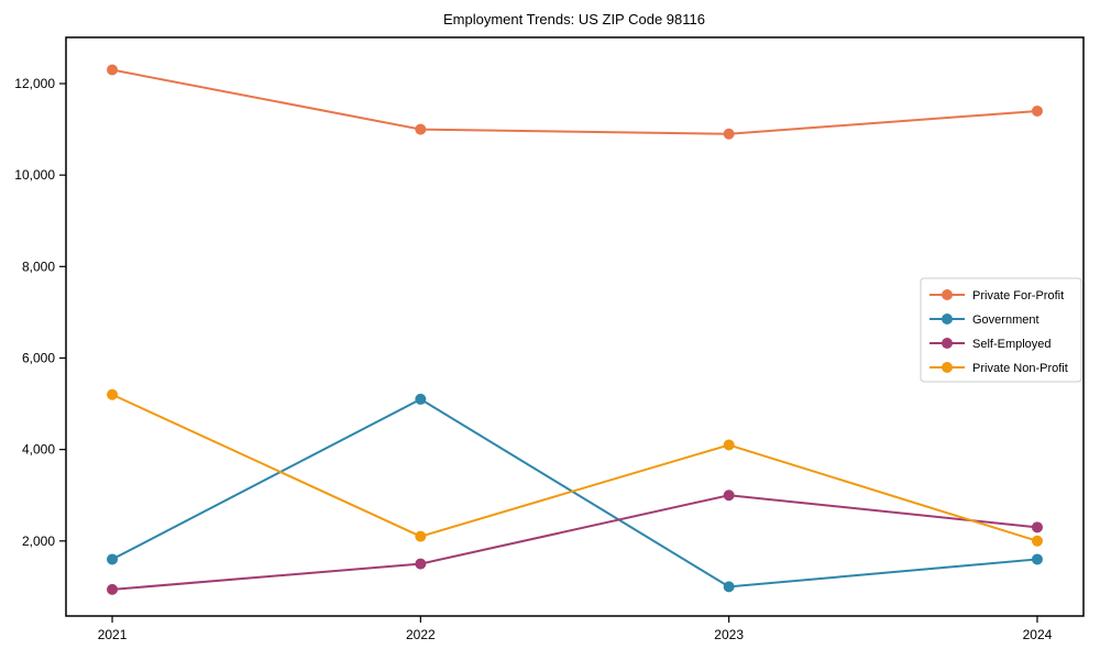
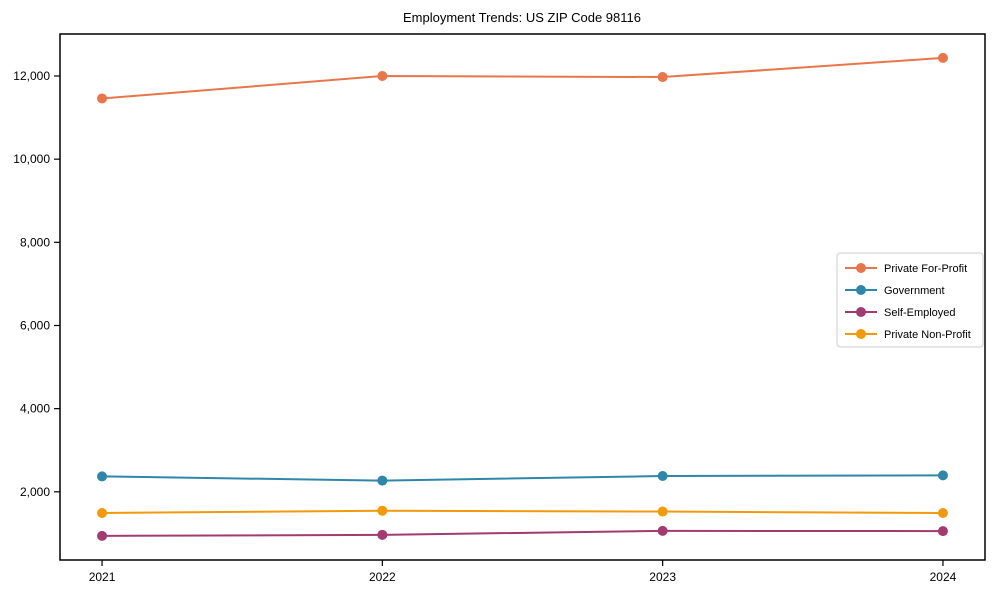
Private For-Profit/2021: 12300 -> 11500
Government/2021: 1600 -> 2400
Private Non-Profit/2021: 5200 -> 1500
Private For-Profit/2022: 11000 -> 12000
Government/2022: 5100 -> 2300
Self-Employed/2022: 1500 -> 1000
Private Non-Profit/2022: 2100 -> 1500
Private For-Profit/2023: 10900 -> 12000
Government/2023: 1000 -> 2400
Self-Employed/2023: 3000 -> 1100
Private Non-Profit/2023: 4100 -> 1500
Private For-Profit/2024: 11400 -> 12400
Government/2024: 1600 -> 2400
Self-Employed/2024: 2300 -> 1100
Private Non-Profit/2024: 2000 -> 1500
